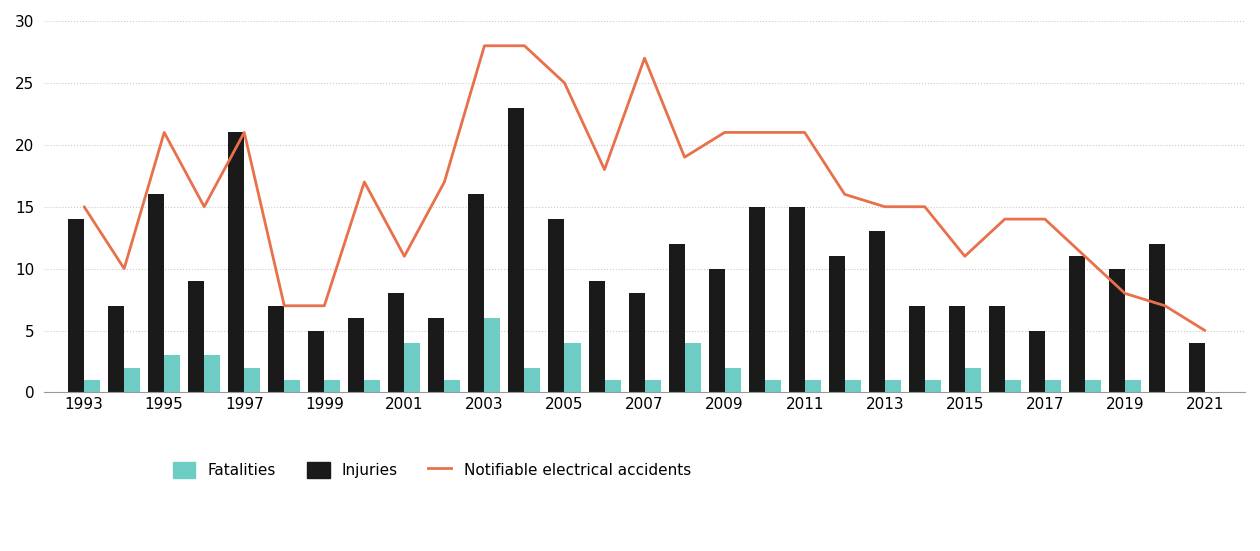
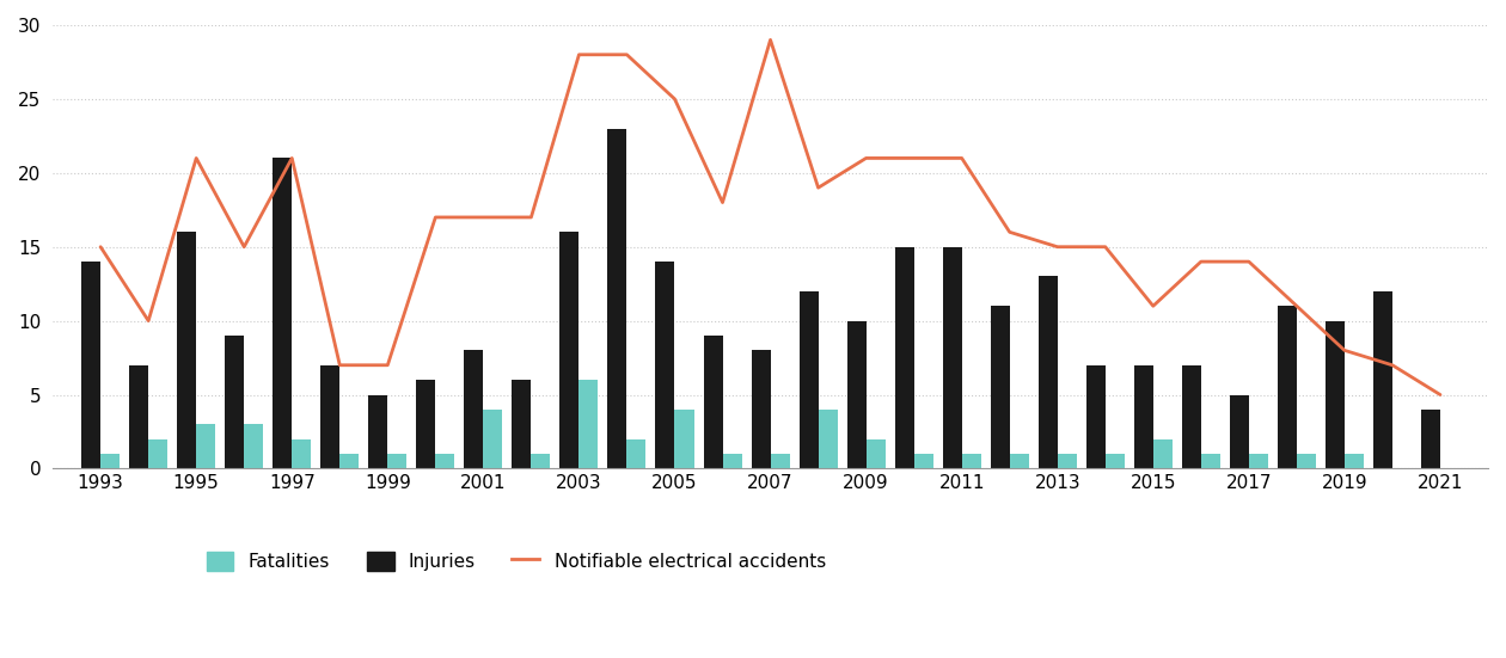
Notifiable electrical accidents/2001: 11 -> 17
Notifiable electrical accidents/2007: 27 -> 29
